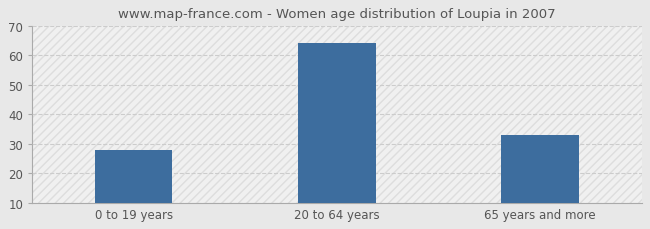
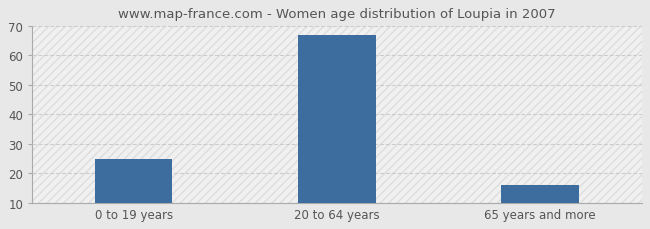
0 to 19 years: 28 -> 25
20 to 64 years: 64 -> 67
65 years and more: 33 -> 16
